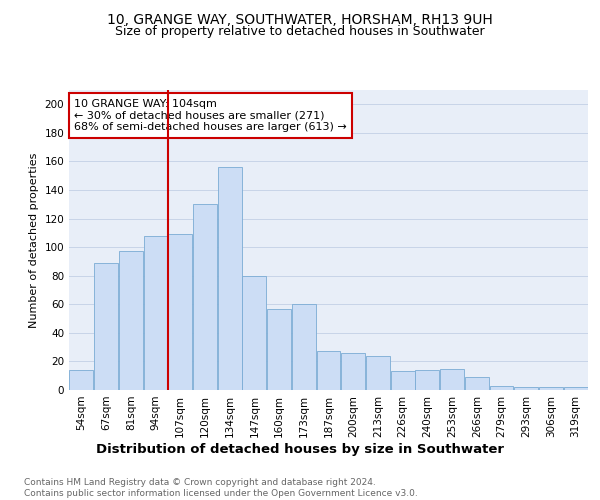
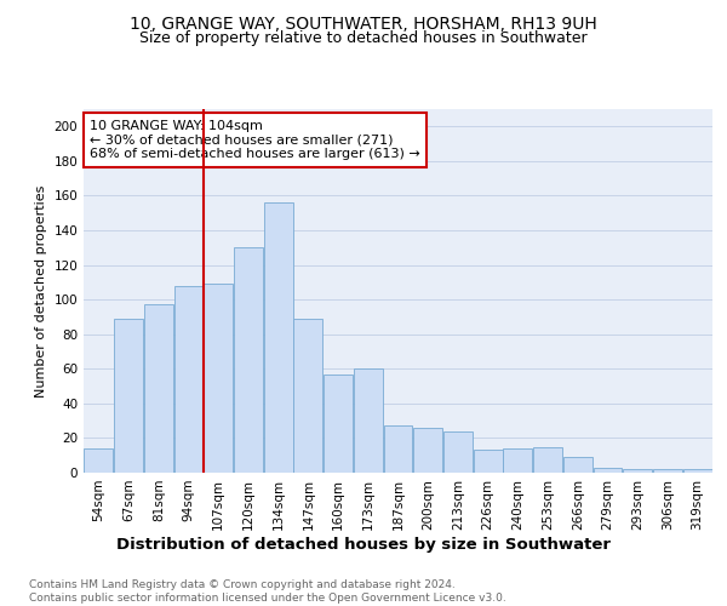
147sqm: 80 -> 89
